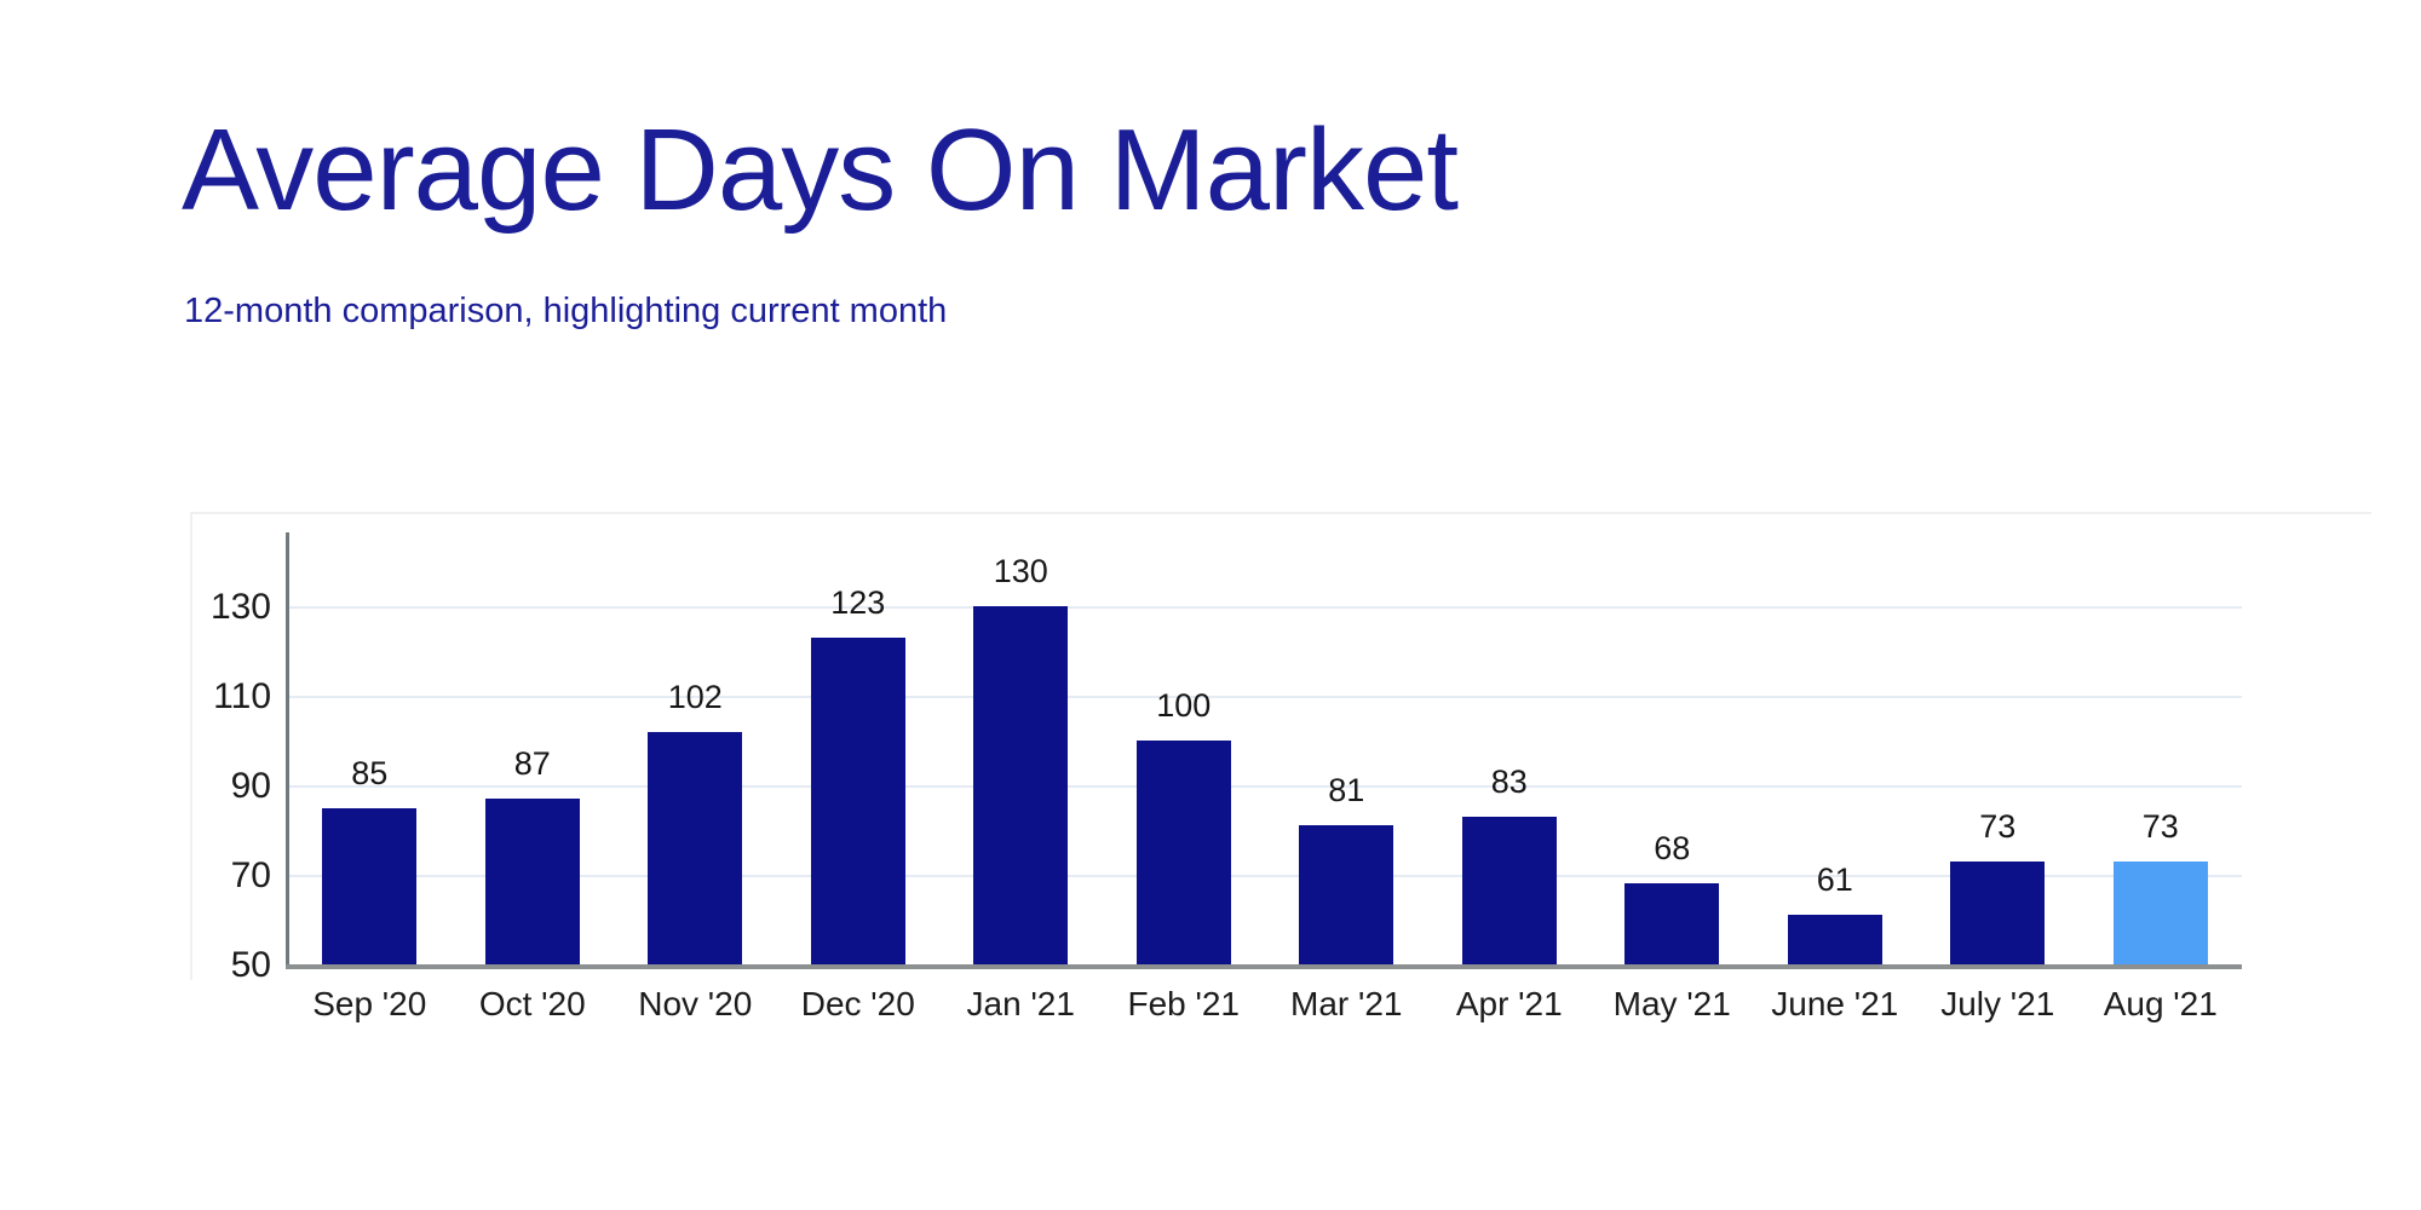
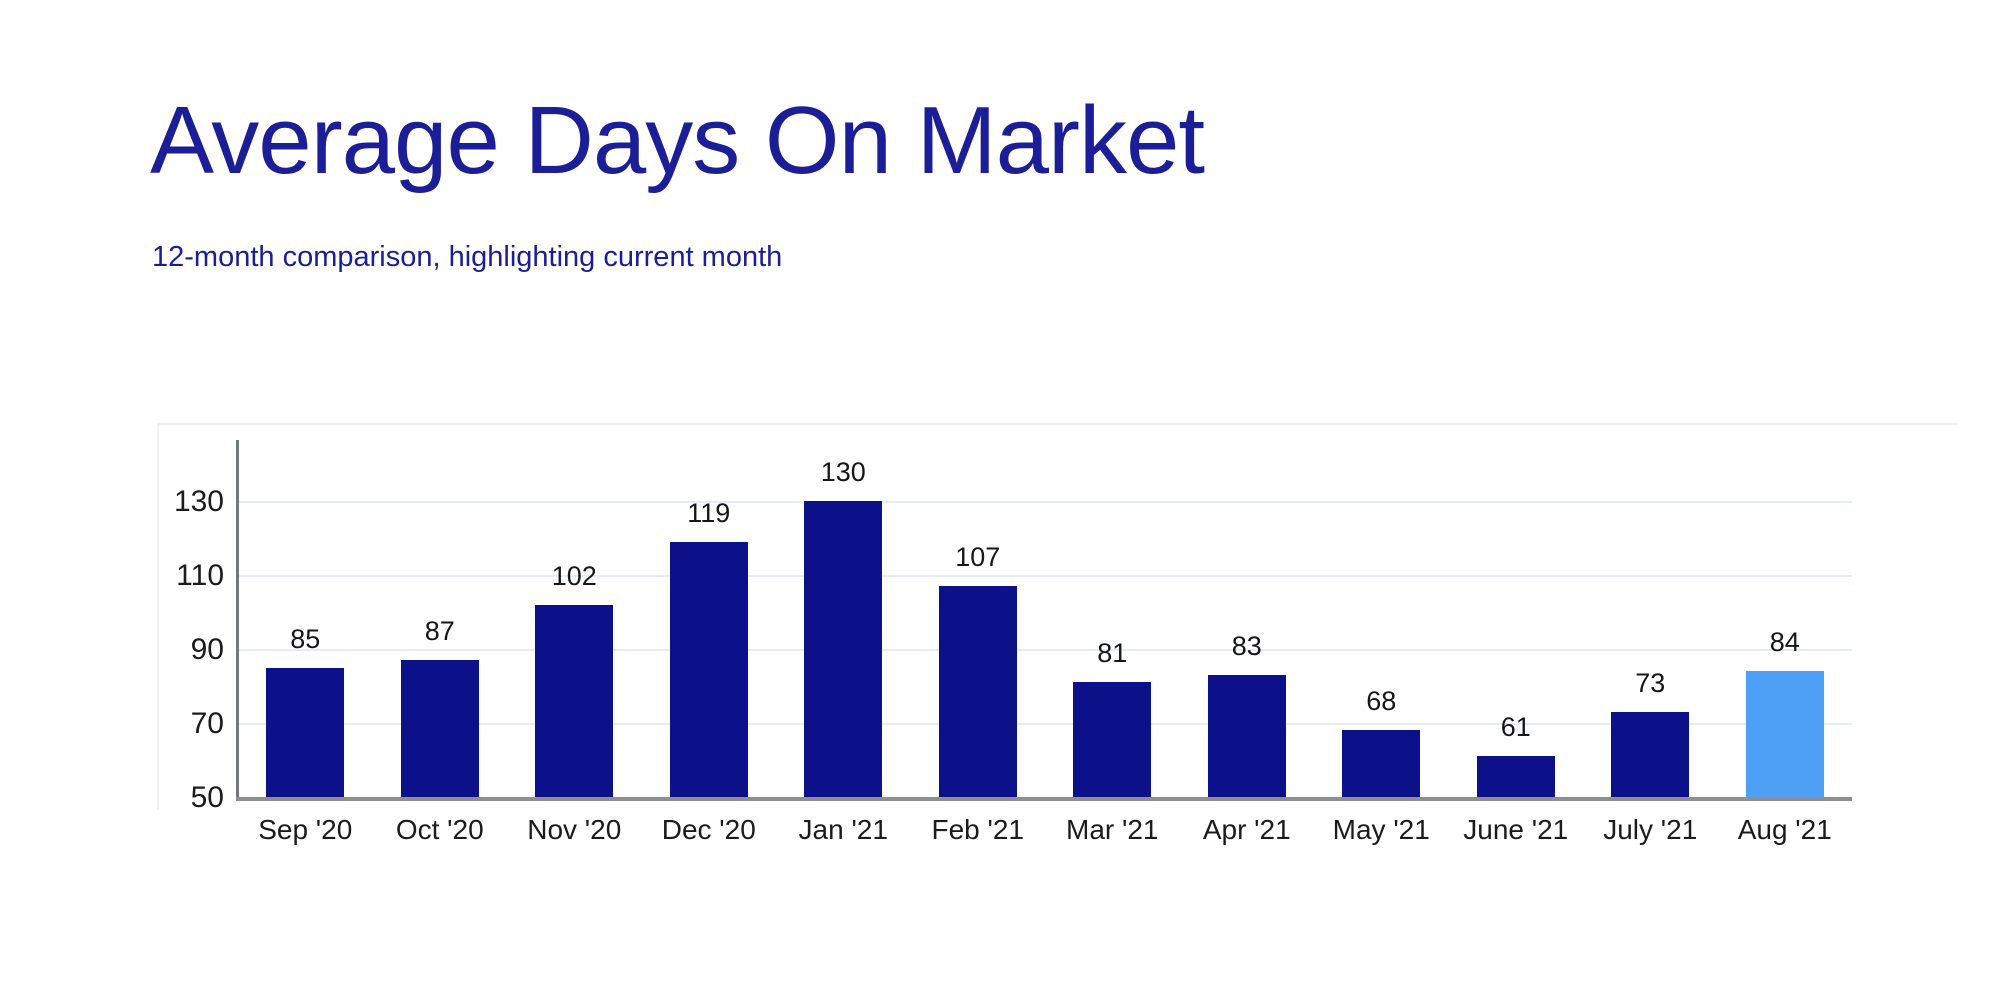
Dec '20: 123 -> 119
Feb '21: 100 -> 107
Aug '21: 73 -> 84
